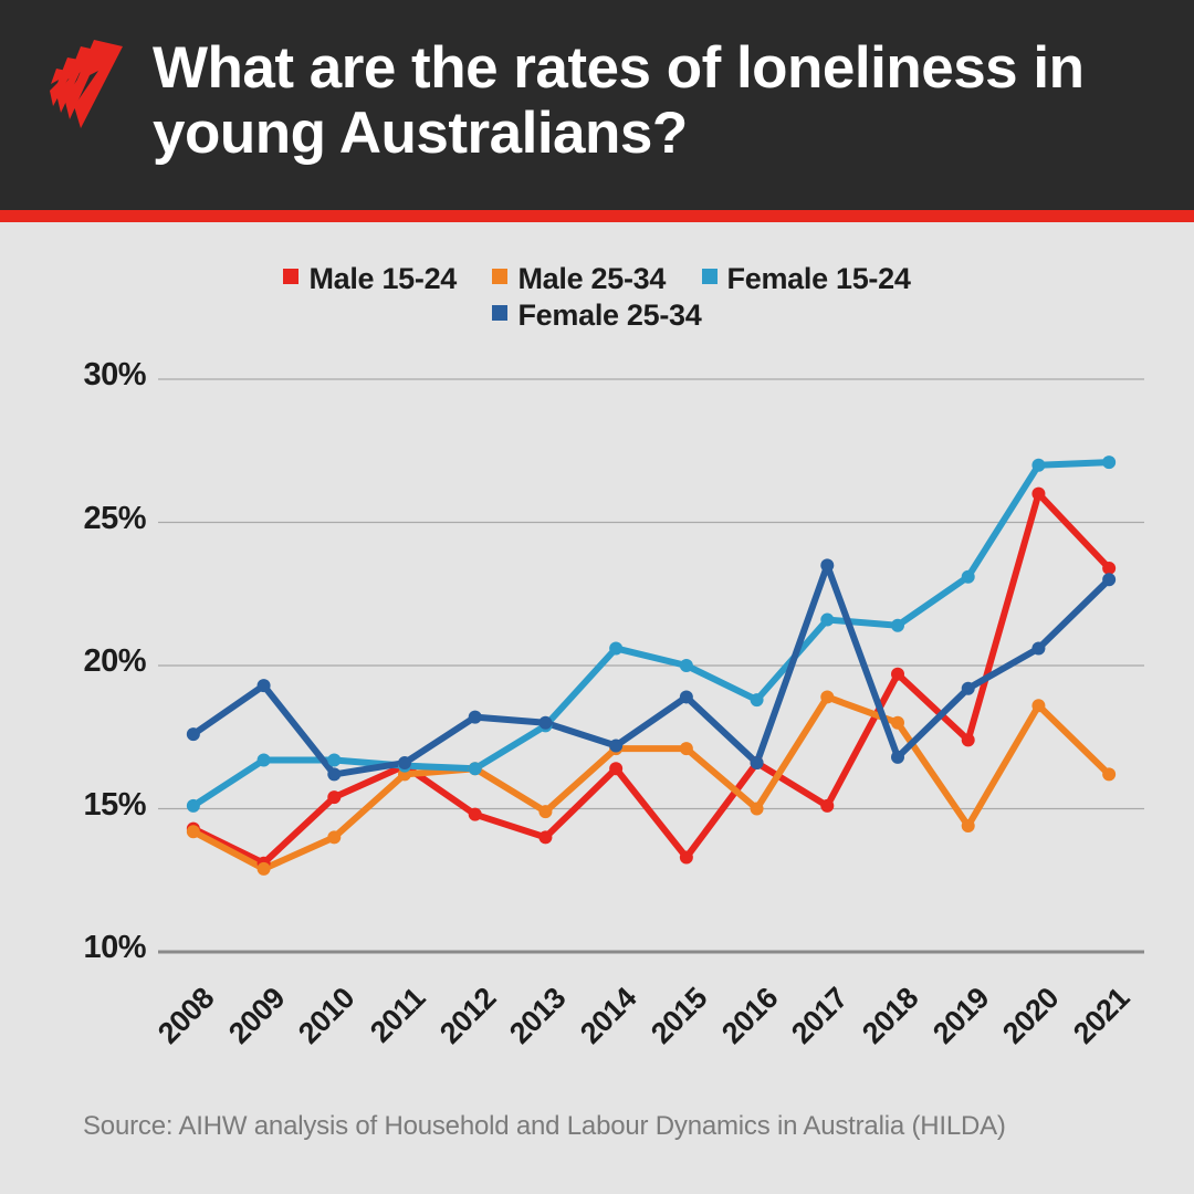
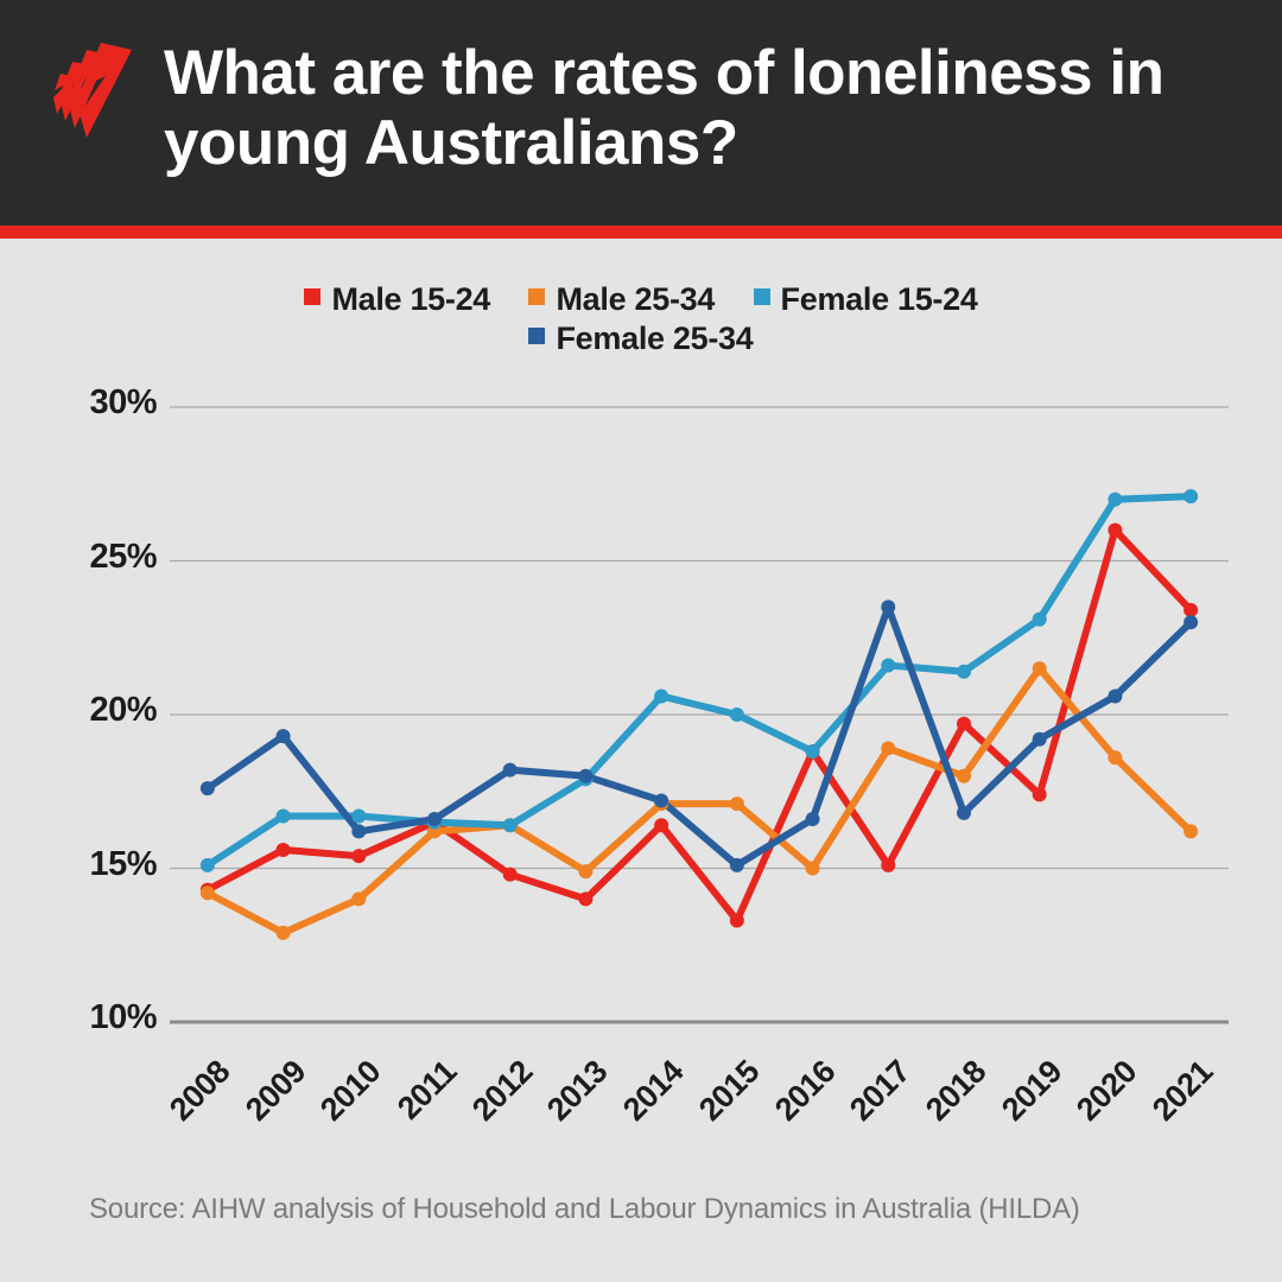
Male 15-24/2009: 13.1% -> 15.6%
Female 25-34/2015: 18.9% -> 15.1%
Male 15-24/2016: 16.6% -> 18.8%
Male 25-34/2019: 14.4% -> 21.5%
